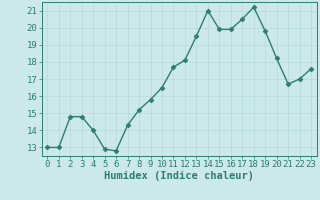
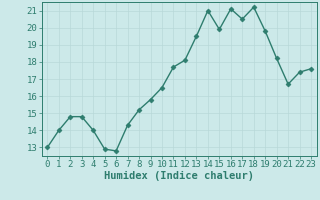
1: 13.0 -> 14.0
16: 19.9 -> 21.1
22: 17.0 -> 17.4
